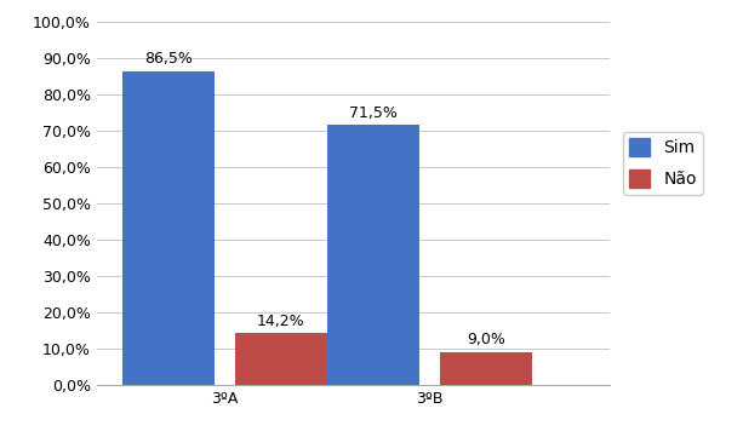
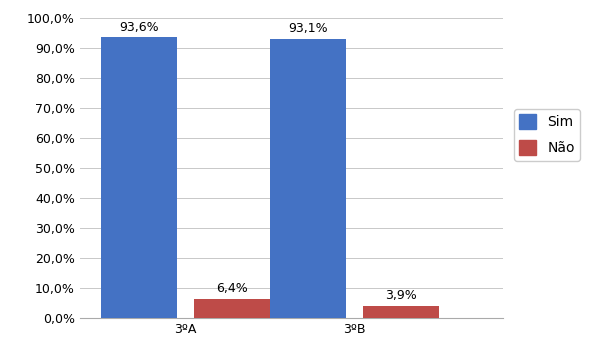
Sim/3ºA: 86,5% -> 93,6%
Não/3ºA: 14,2% -> 6,4%
Sim/3ºB: 71,5% -> 93,1%
Não/3ºB: 9,0% -> 3,9%
